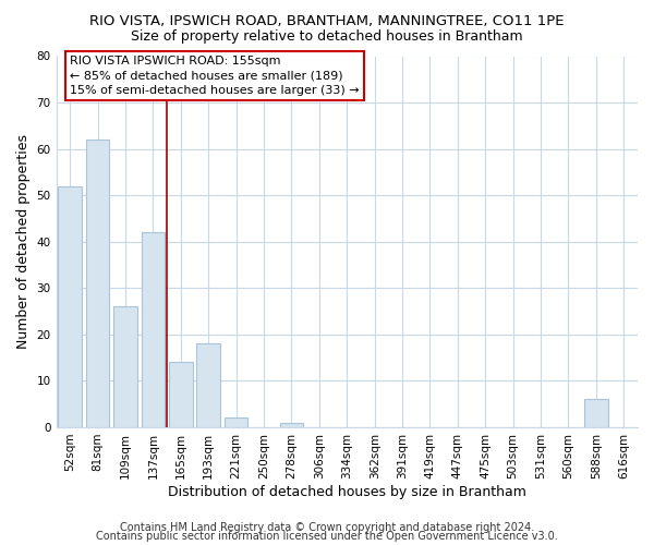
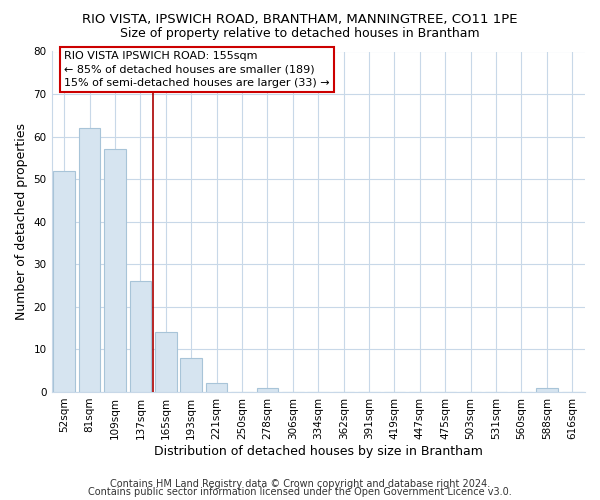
109sqm: 26 -> 57
137sqm: 42 -> 26
193sqm: 18 -> 8
588sqm: 6 -> 1
